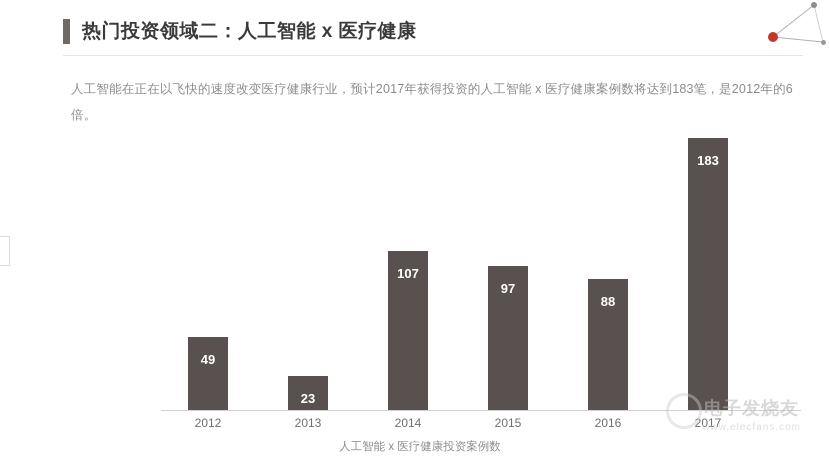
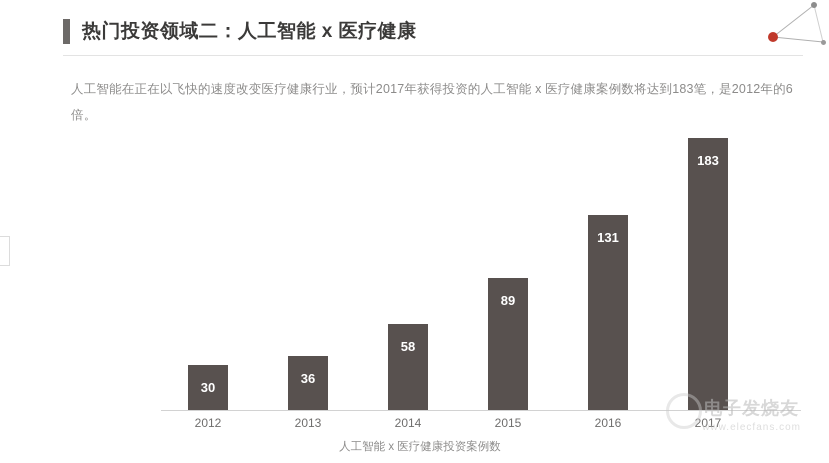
2012: 49 -> 30
2013: 23 -> 36
2014: 107 -> 58
2015: 97 -> 89
2016: 88 -> 131
